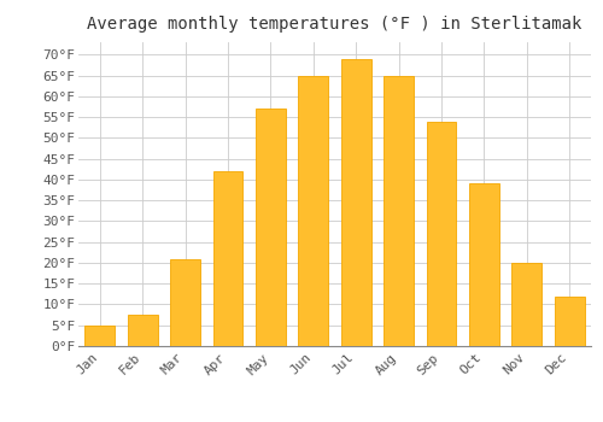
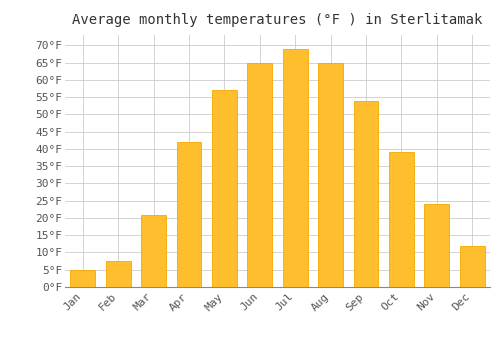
Nov: 20.0°F -> 24.0°F
